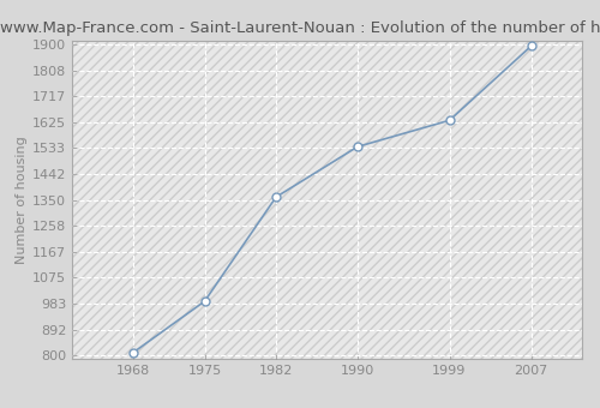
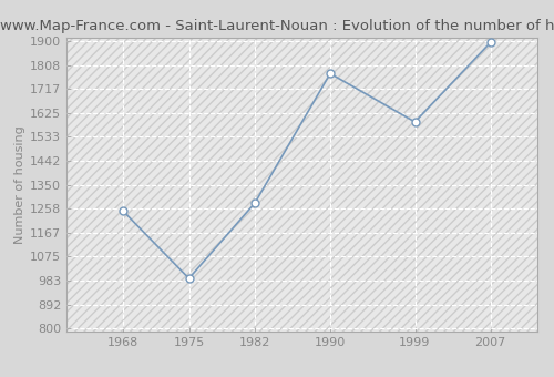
1968: 811 -> 1250
1982: 1360 -> 1280
1990: 1538 -> 1775
1999: 1631 -> 1590
